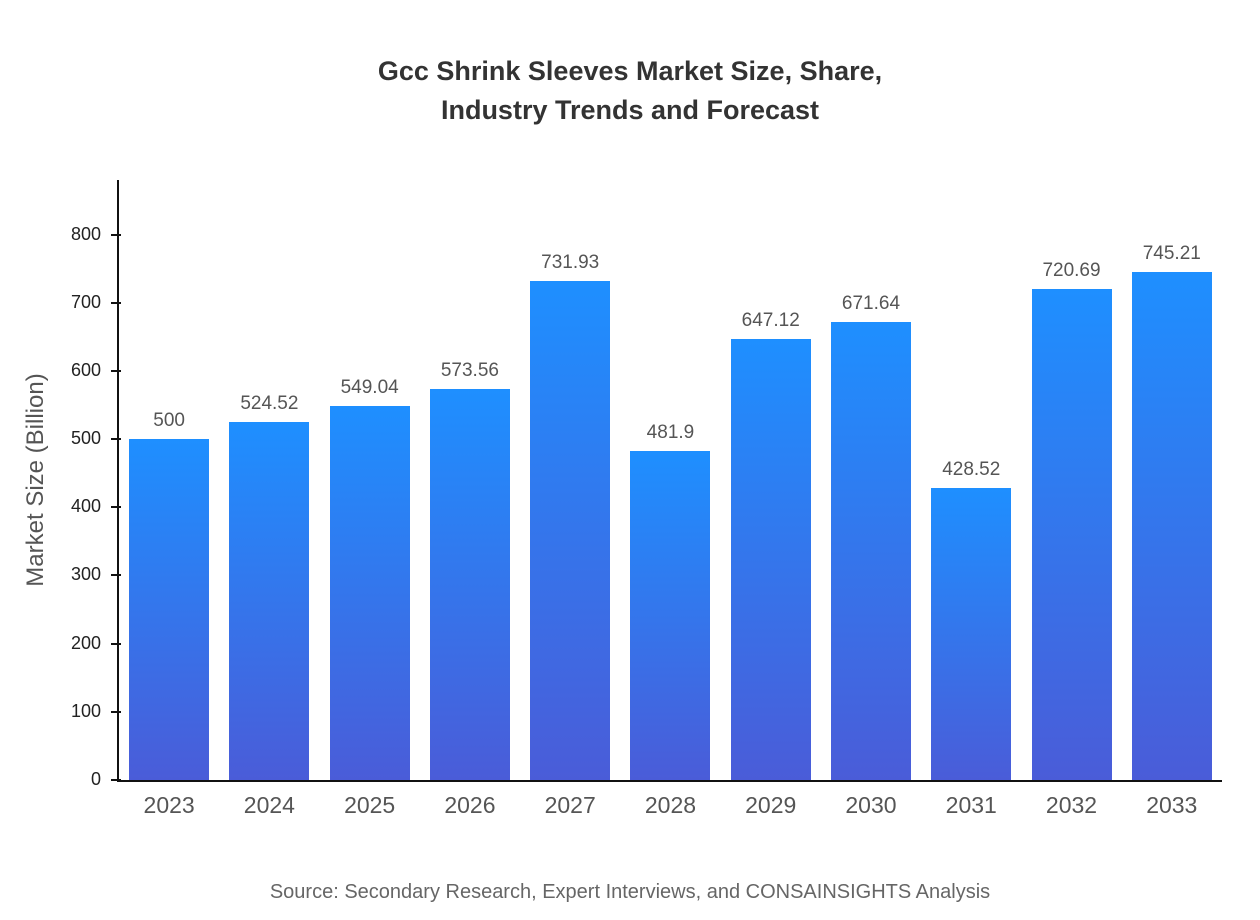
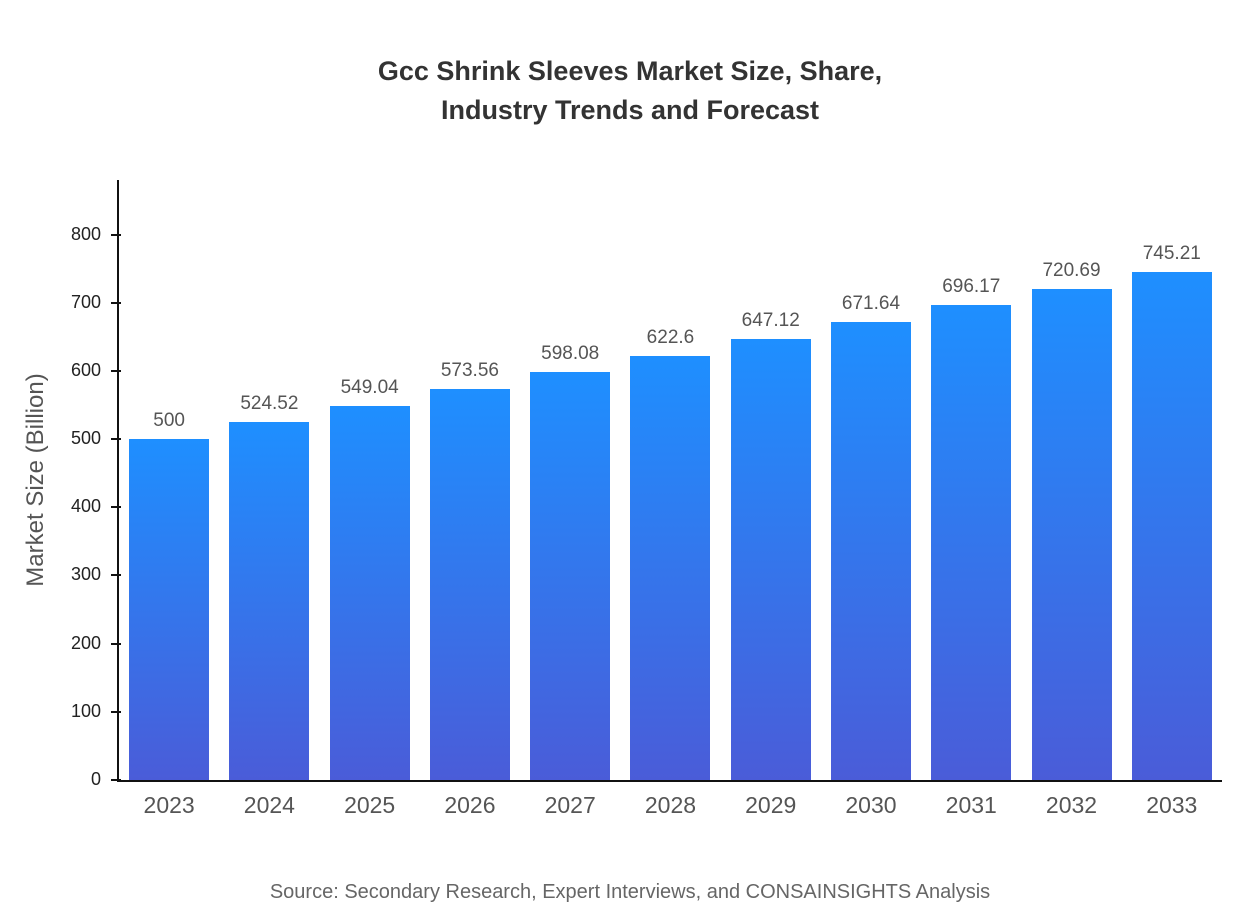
2027: 731.93 -> 598.08
2028: 481.9 -> 622.6
2031: 428.52 -> 696.17
